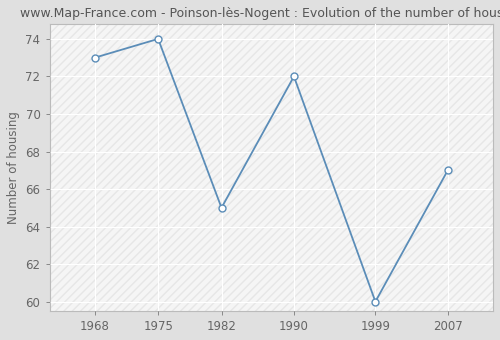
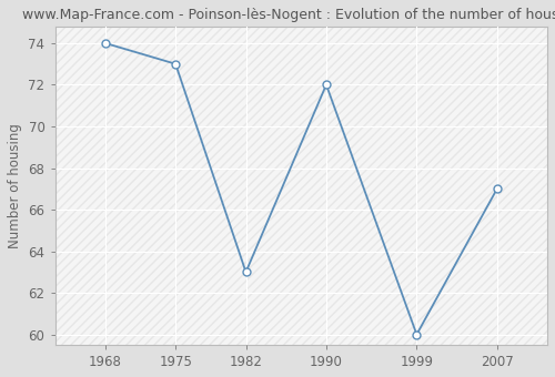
1968: 73 -> 74
1975: 74 -> 73
1982: 65 -> 63
